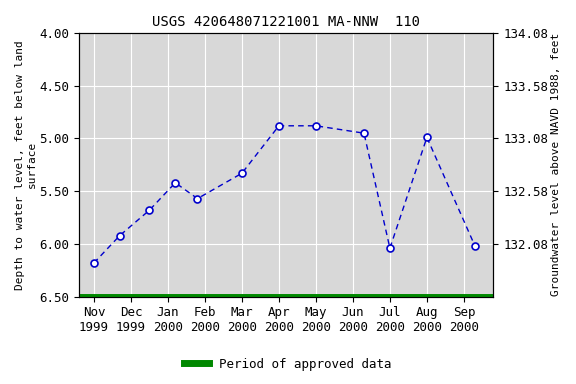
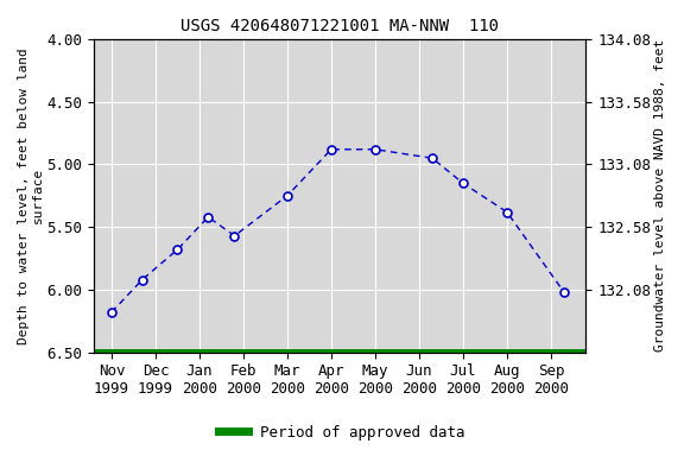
Mar 2000: 5.33 -> 5.25
Jul 2000: 6.04 -> 5.15
Aug 2000: 4.99 -> 5.38
